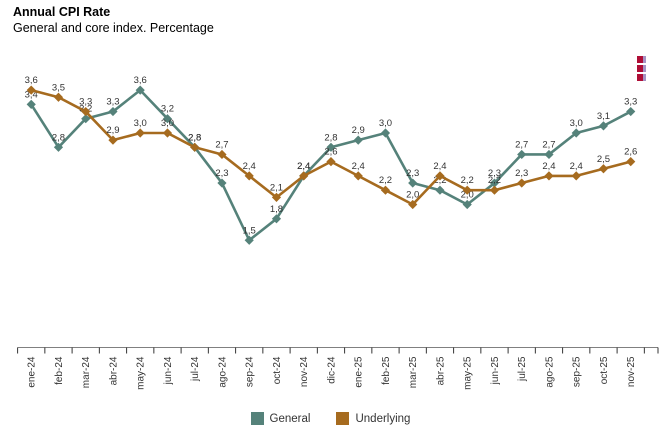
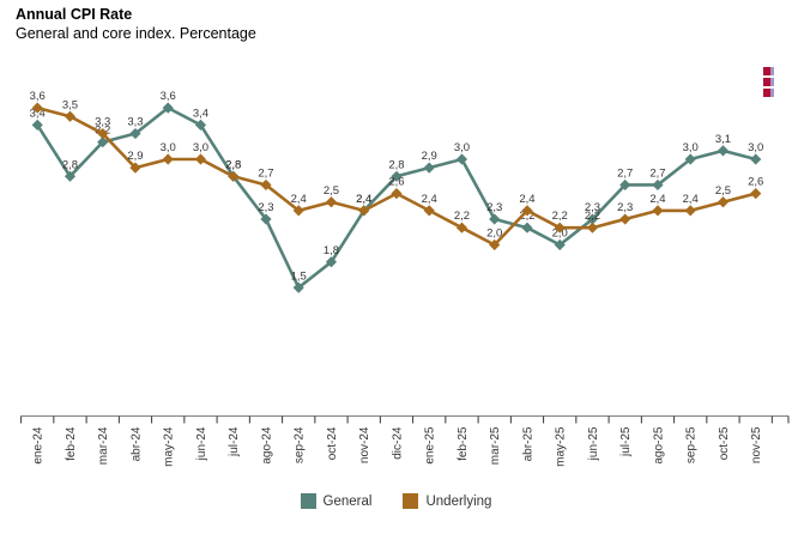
General/jun-24: 3,2 -> 3,4
Underlying/oct-24: 2,1 -> 2,5
General/nov-25: 3,3 -> 3,0
